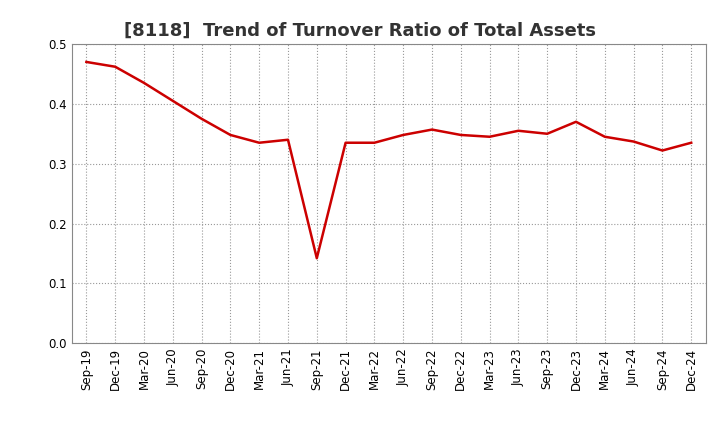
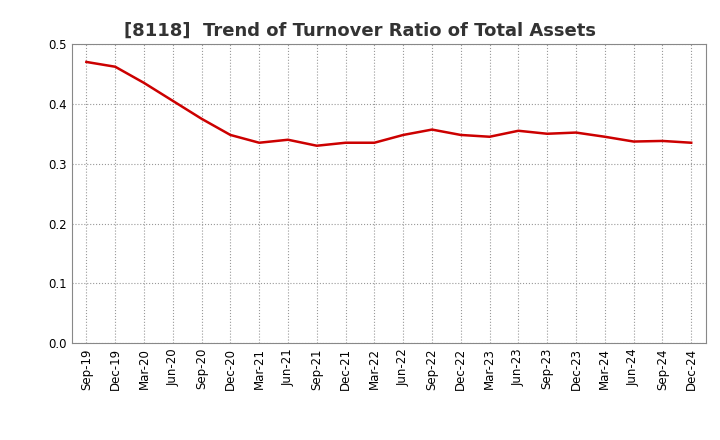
Sep-21: 0.142 -> 0.330
Dec-23: 0.370 -> 0.352
Sep-24: 0.322 -> 0.338
